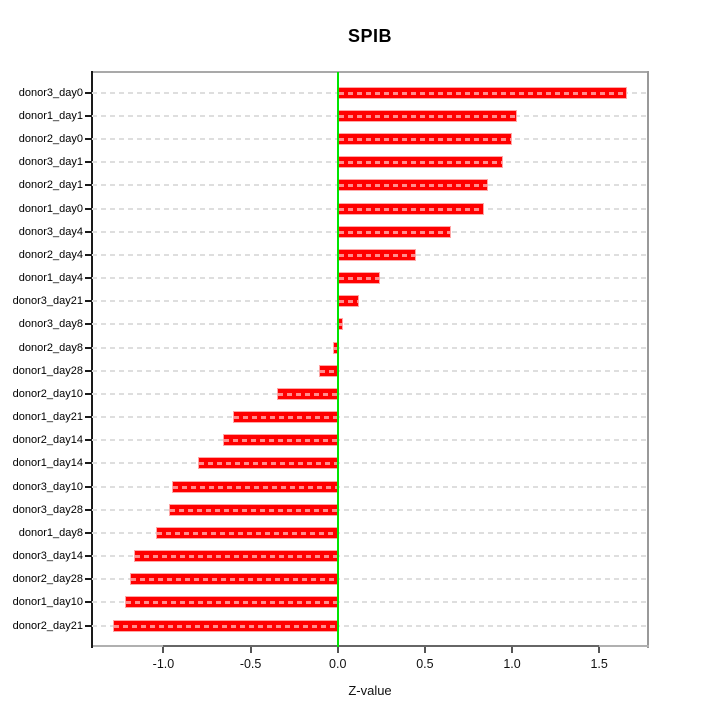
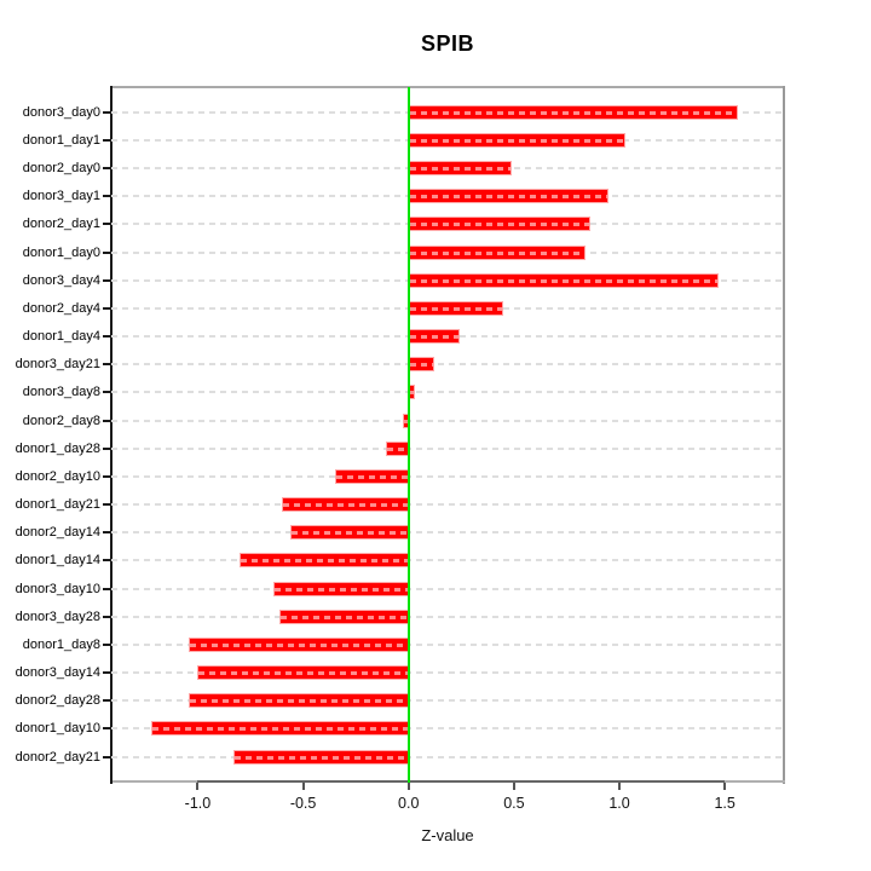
donor3_day0: 1.66 -> 1.56
donor2_day0: 1.00 -> 0.49
donor3_day4: 0.65 -> 1.47
donor2_day14: -0.66 -> -0.56
donor3_day10: -0.95 -> -0.64
donor3_day28: -0.97 -> -0.61
donor3_day14: -1.17 -> -1.00
donor2_day28: -1.19 -> -1.04
donor2_day21: -1.29 -> -0.83
